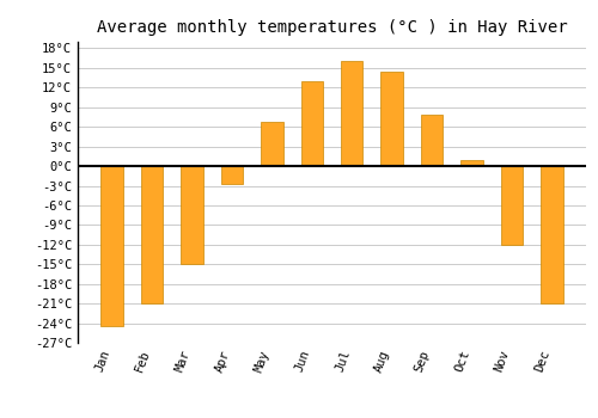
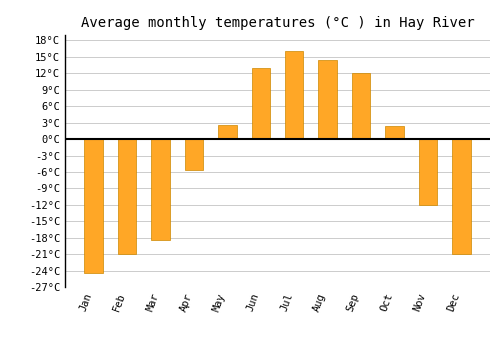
Mar: -15.0°C -> -18.4°C
Apr: -2.8°C -> -5.6°C
May: 6.8°C -> 2.6°C
Sep: 7.8°C -> 12.0°C
Oct: 1.0°C -> 2.4°C
